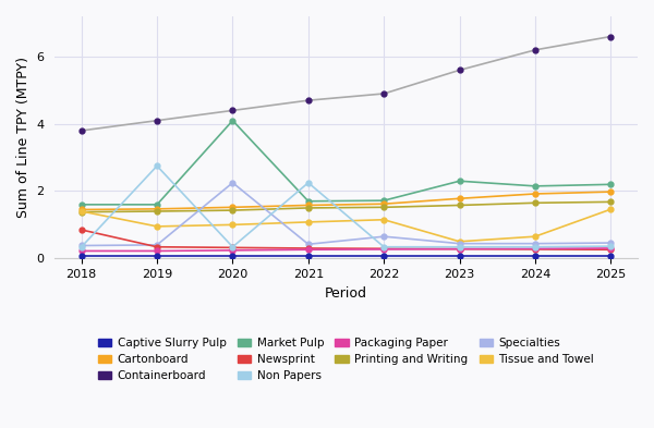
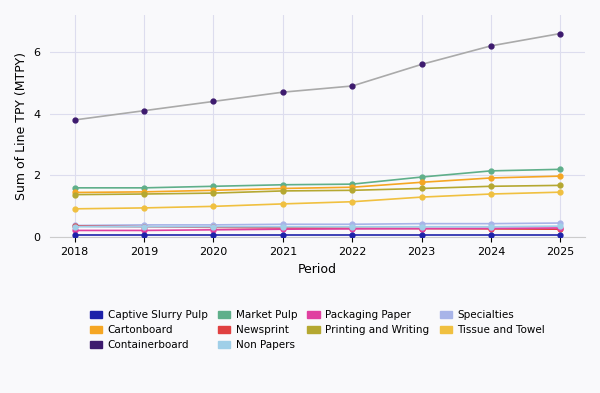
Tissue and Towel/2018: 1.40 -> 0.92
Newsprint/2018: 0.85 -> 0.36
Non Papers/2019: 2.75 -> 0.34
Market Pulp/2020: 4.10 -> 1.65
Specialties/2020: 2.25 -> 0.40
Non Papers/2021: 2.25 -> 0.34
Specialties/2022: 0.65 -> 0.42
Market Pulp/2023: 2.30 -> 1.95
Tissue and Towel/2023: 0.50 -> 1.30
Tissue and Towel/2024: 0.65 -> 1.40
